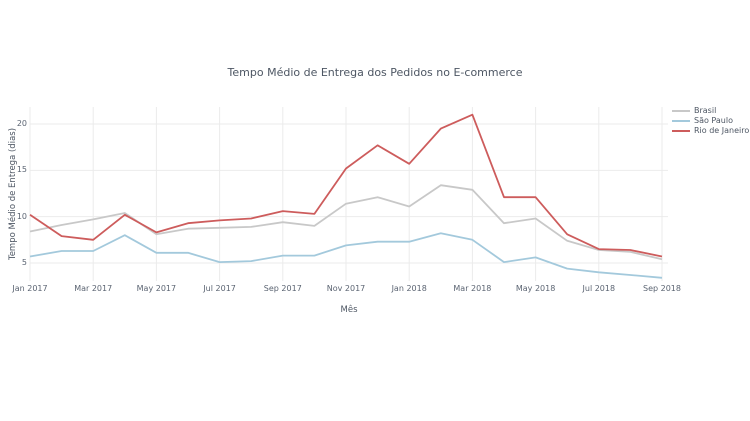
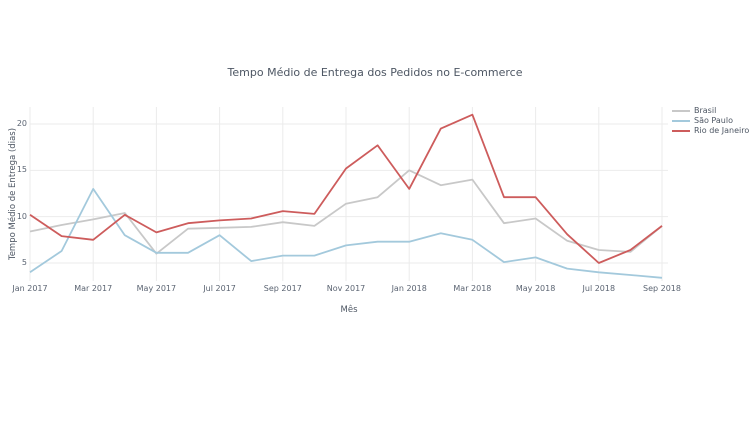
São Paulo/Jan 2017: 6 -> 4
São Paulo/Mar 2017: 6 -> 13
Brasil/May 2017: 8 -> 6
São Paulo/Jul 2017: 5 -> 8
Brasil/Jan 2018: 11 -> 15
Rio de Janeiro/Jan 2018: 16 -> 13
Brasil/Mar 2018: 13 -> 14
Rio de Janeiro/Jul 2018: 6 -> 5
Brasil/Sep 2018: 5 -> 9
Rio de Janeiro/Sep 2018: 6 -> 9
